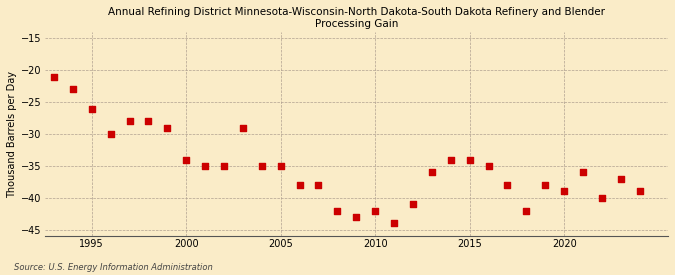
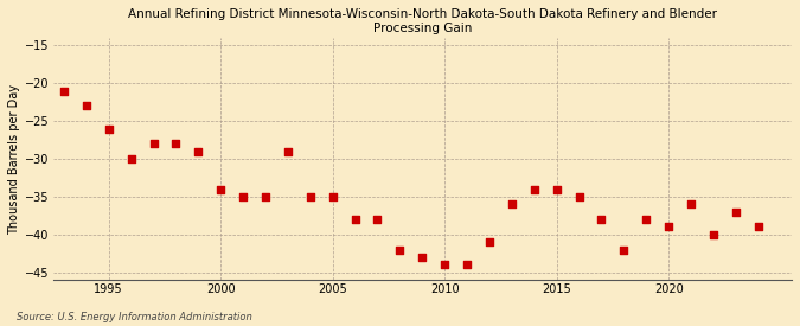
2010: -42 -> -44
